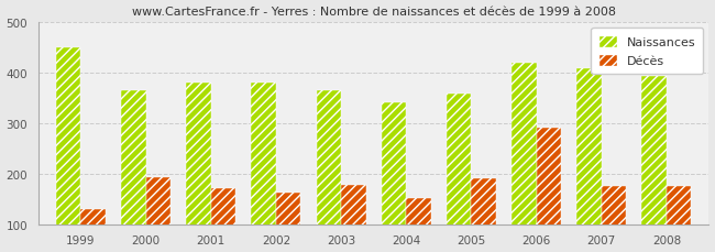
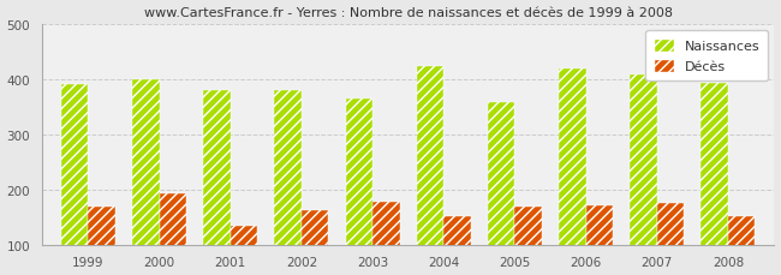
Naissances/1999: 450 -> 390
Décès/1999: 130 -> 168
Naissances/2000: 365 -> 400
Décès/2001: 170 -> 135
Naissances/2004: 340 -> 422
Décès/2005: 190 -> 168
Décès/2006: 290 -> 171
Décès/2008: 175 -> 152
